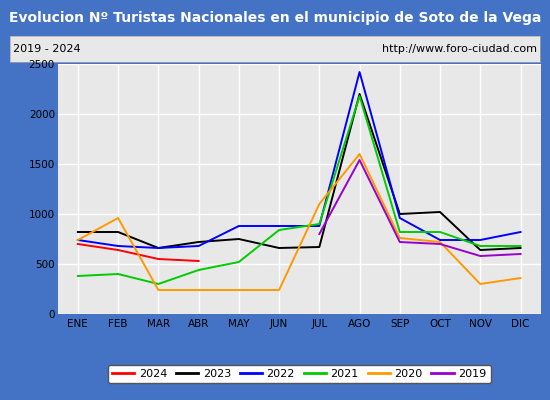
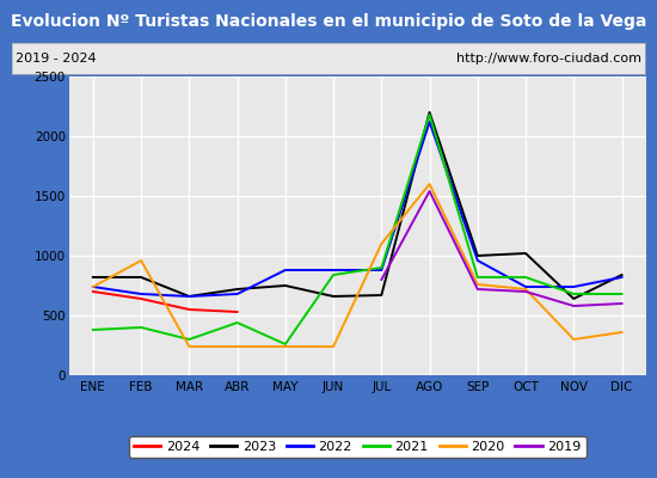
2021/MAY: 520 -> 260
2022/AGO: 2420 -> 2120
2023/DIC: 660 -> 840
